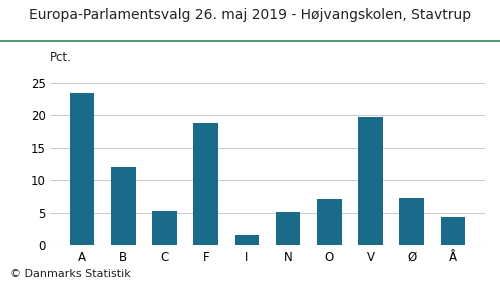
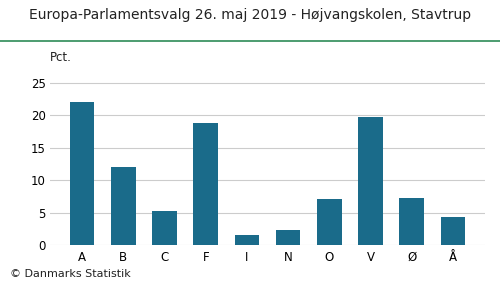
A: 23.4 -> 22.0
N: 5.2 -> 2.3
